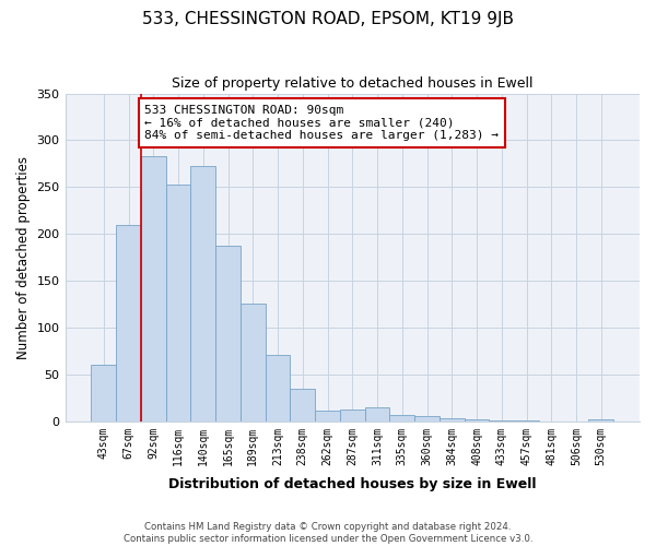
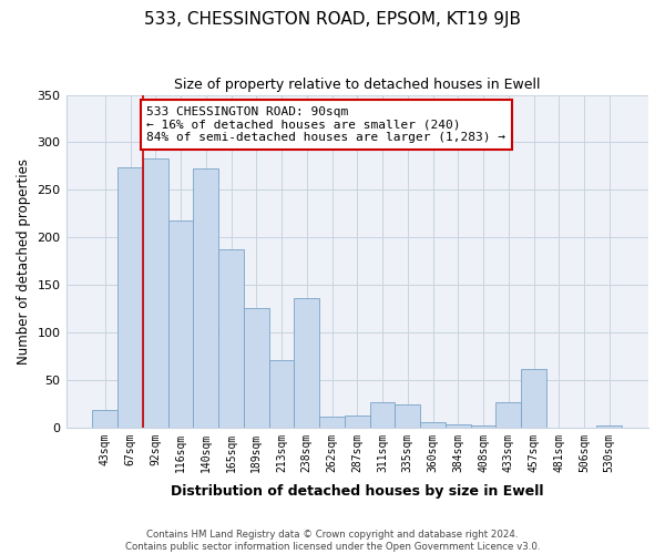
43sqm: 60 -> 18
67sqm: 210 -> 274
116sqm: 253 -> 218
238sqm: 35 -> 136
311sqm: 15 -> 26
335sqm: 7 -> 24
433sqm: 1 -> 26
457sqm: 1 -> 62
